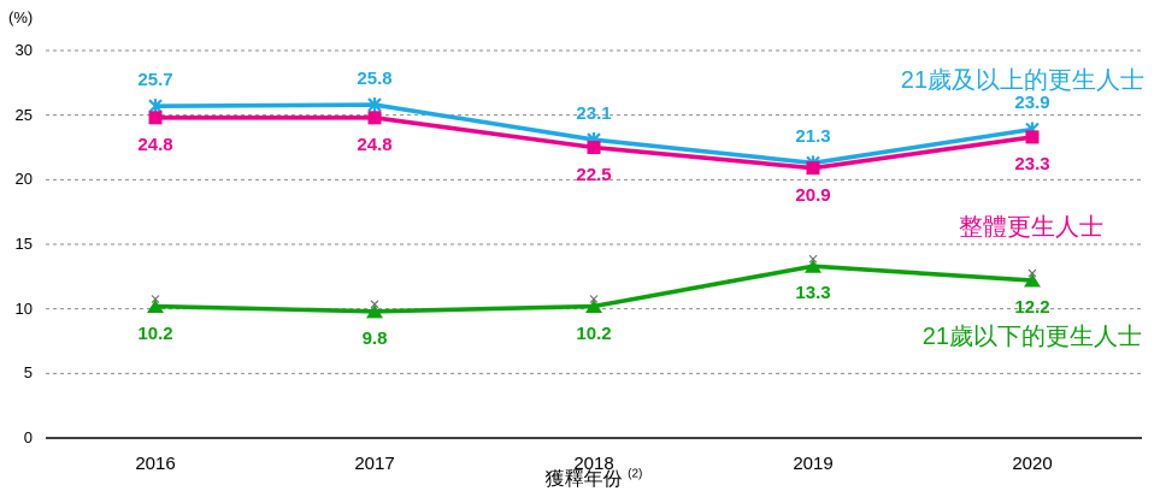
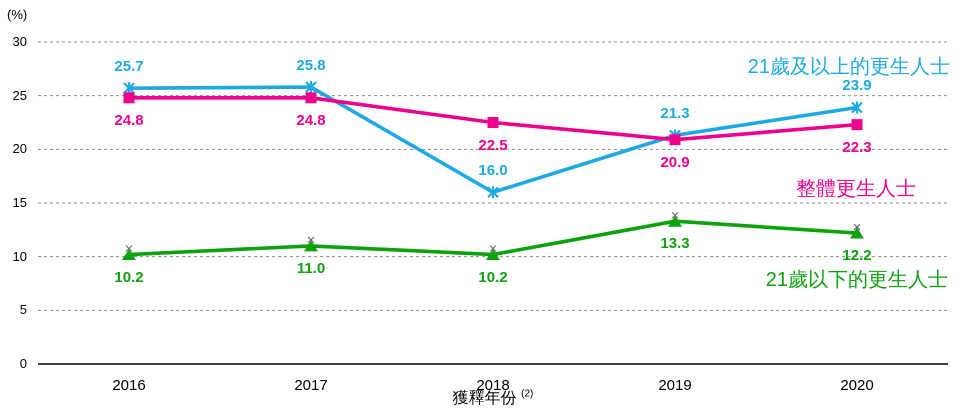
21歲以下的更生人士/2017: 9.8 -> 11.0
21歲及以上的更生人士/2018: 23.1 -> 16.0
整體更生人士/2020: 23.3 -> 22.3
